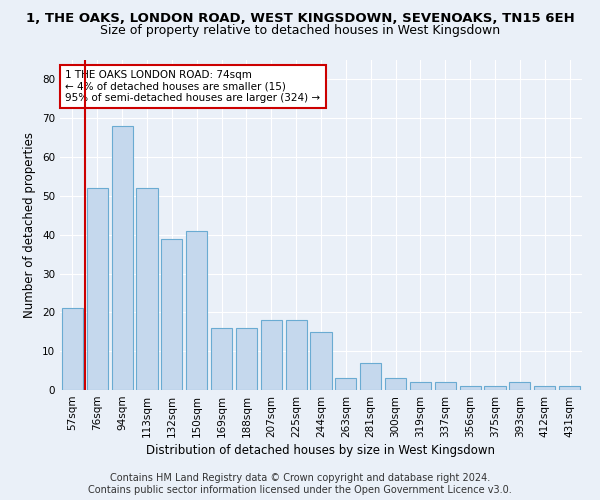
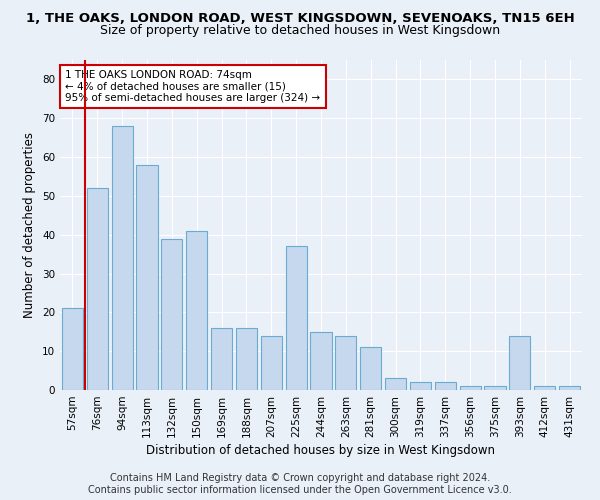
113sqm: 52 -> 58
207sqm: 18 -> 14
225sqm: 18 -> 37
263sqm: 3 -> 14
281sqm: 7 -> 11
393sqm: 2 -> 14
